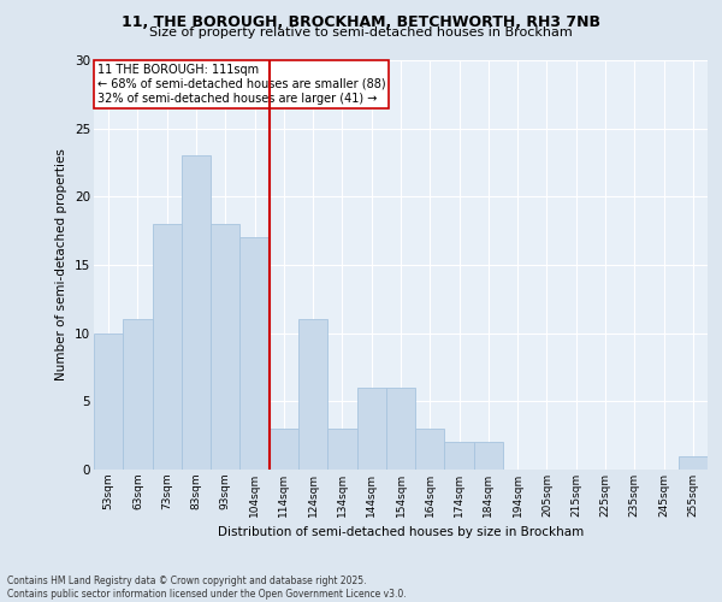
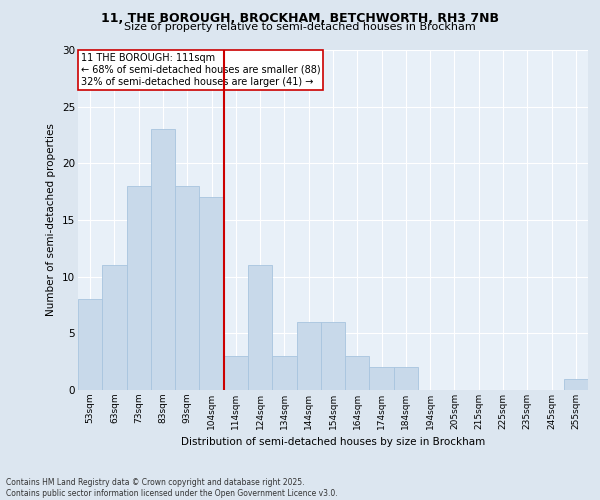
53sqm: 10 -> 8
